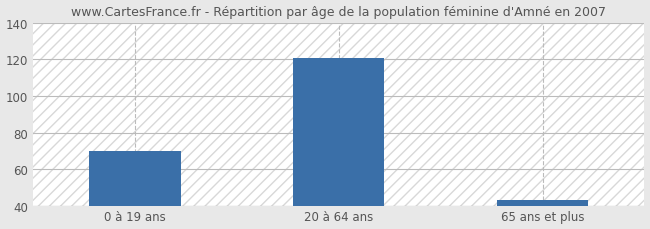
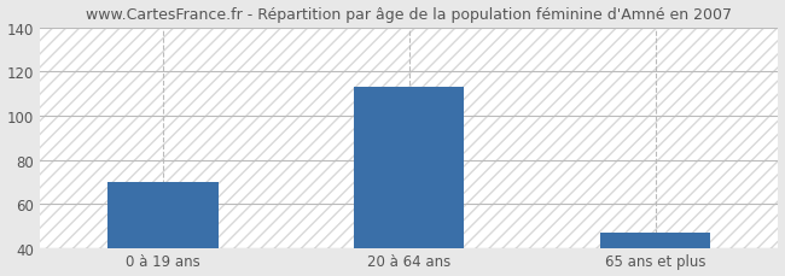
20 à 64 ans: 121 -> 113
65 ans et plus: 43 -> 47
